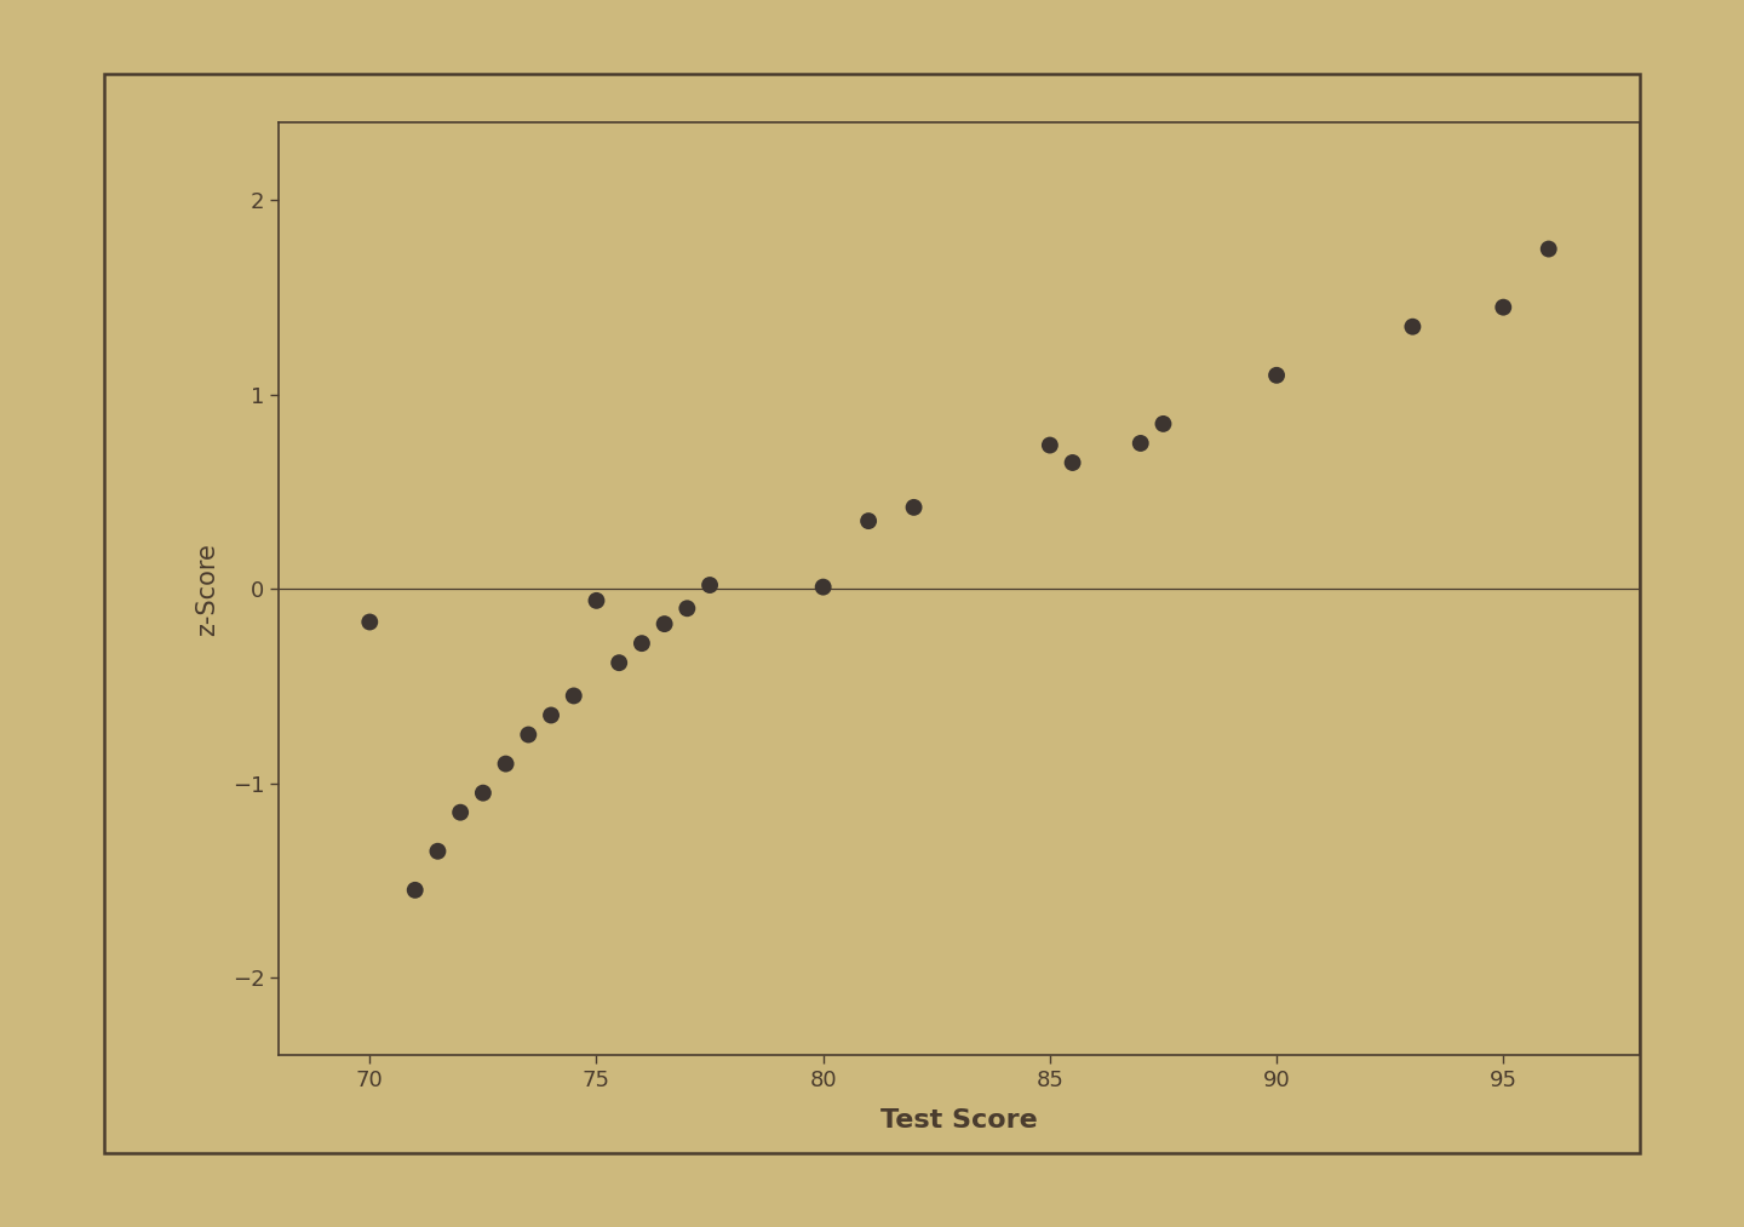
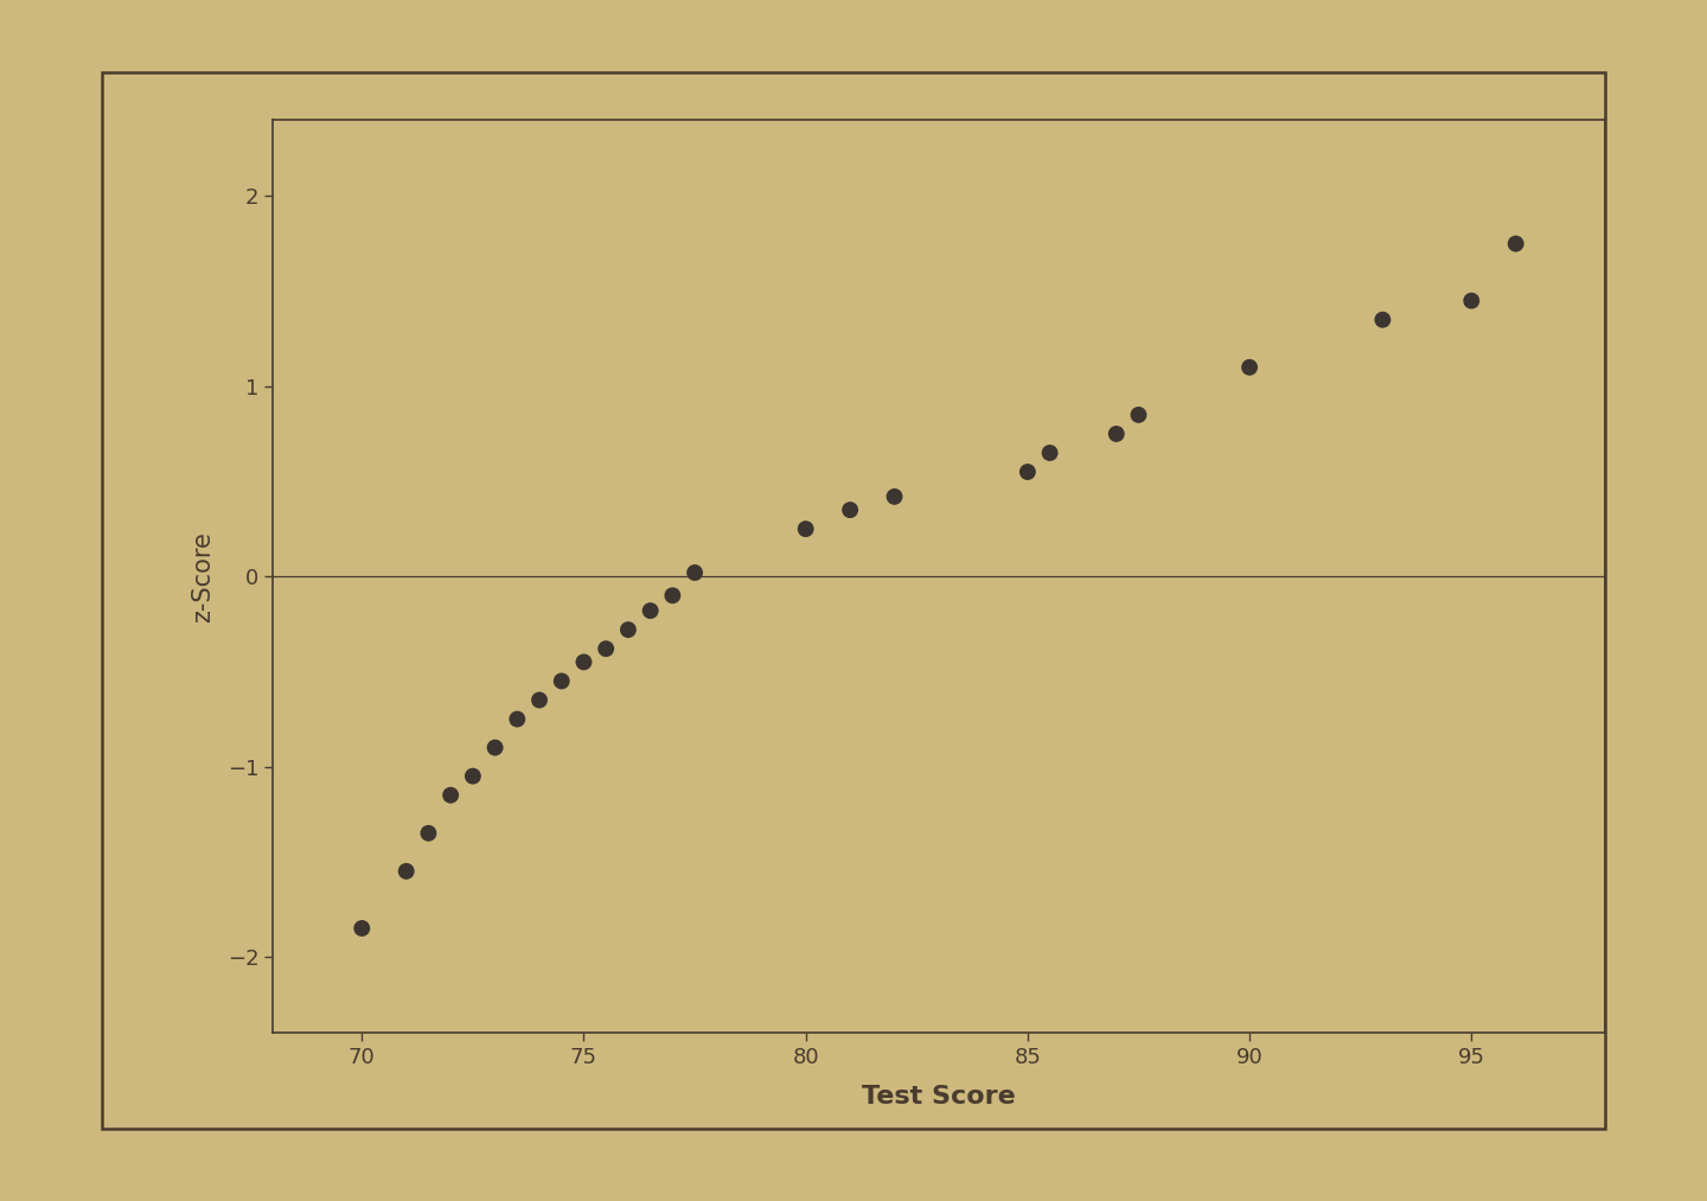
70: -0.17 -> -1.85
75: -0.06 -> -0.45
80: 0.01 -> 0.25
85: 0.74 -> 0.55
